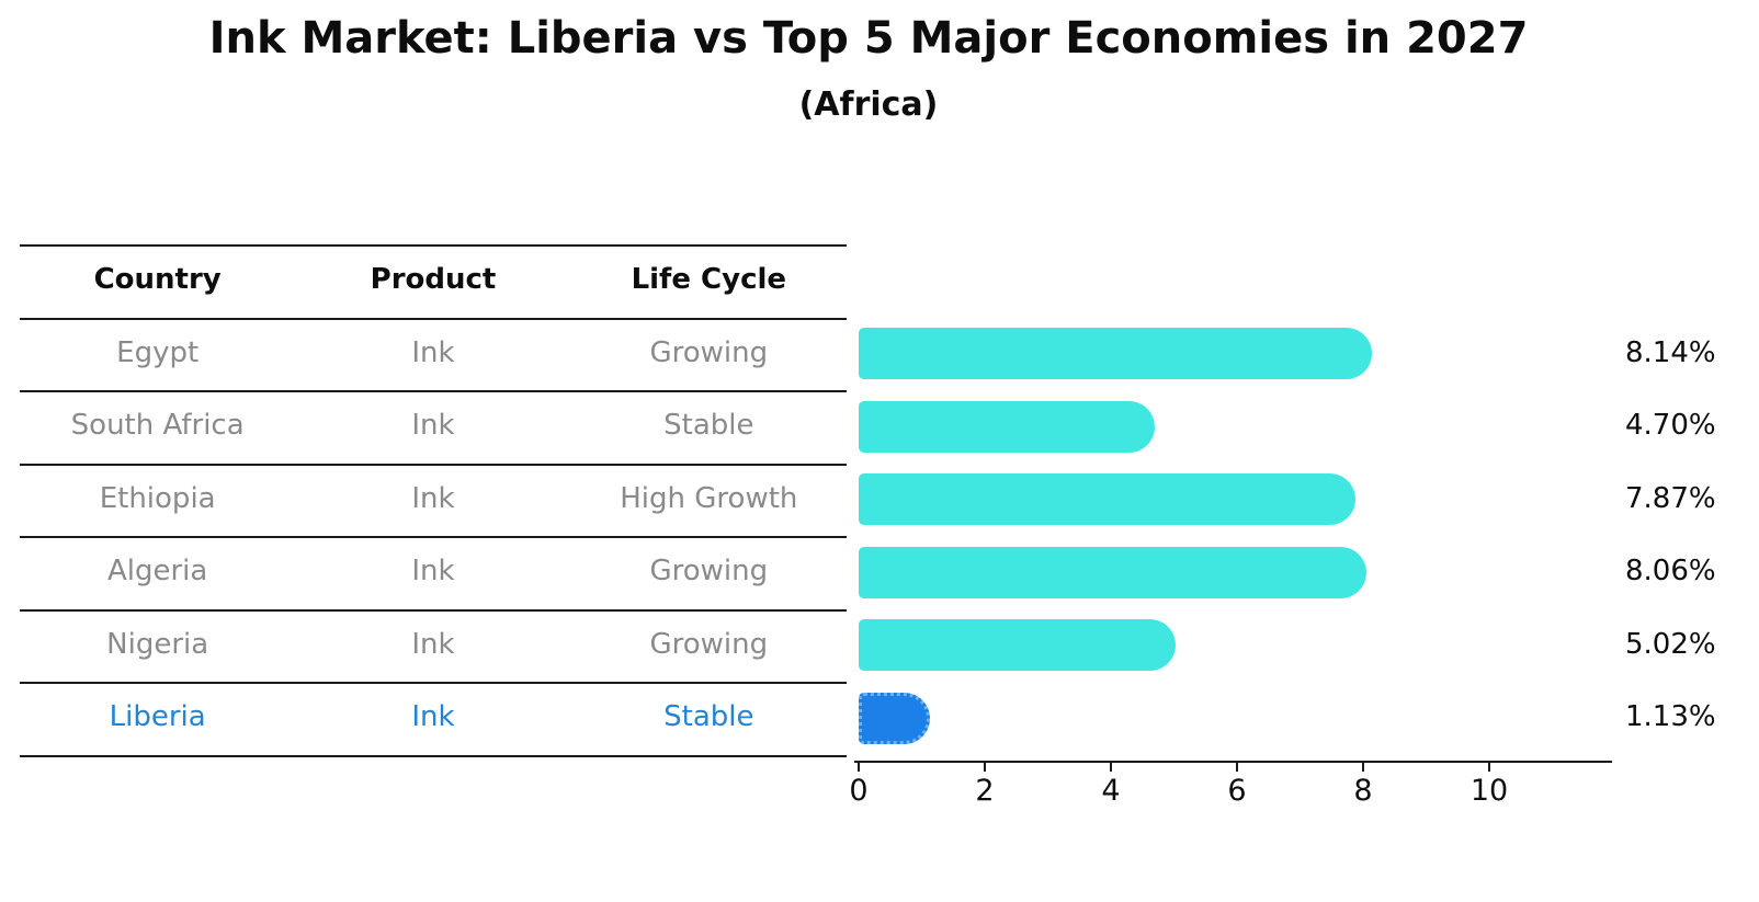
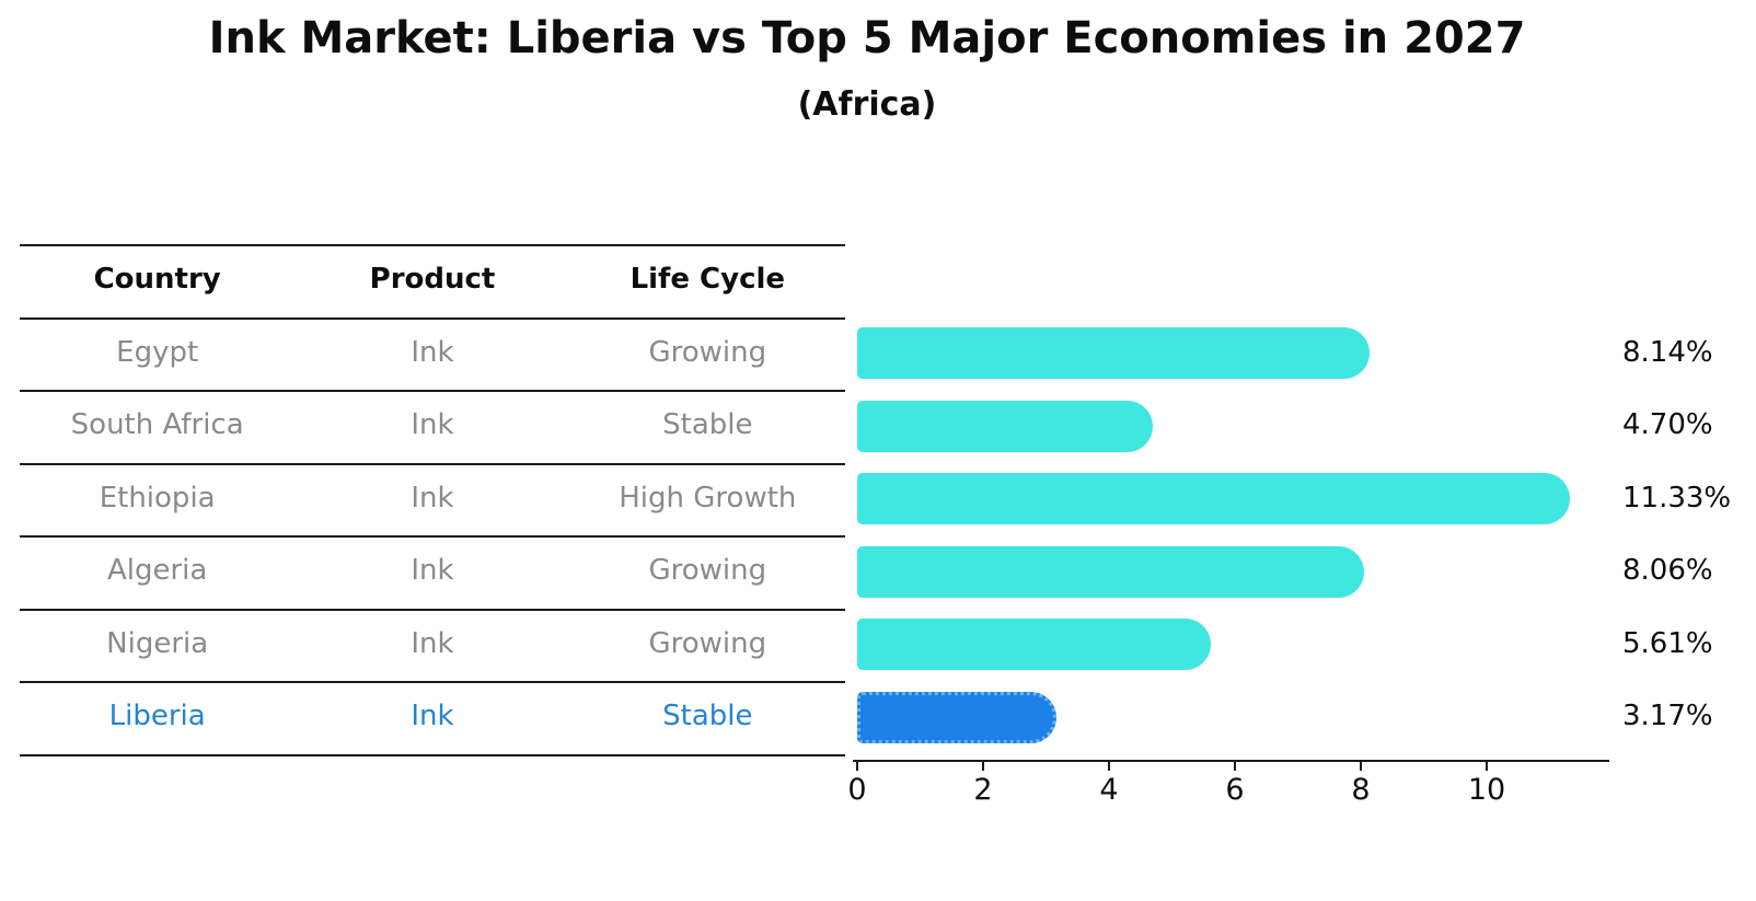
Ethiopia: 7.87% -> 11.33%
Nigeria: 5.02% -> 5.61%
Liberia: 1.13% -> 3.17%
